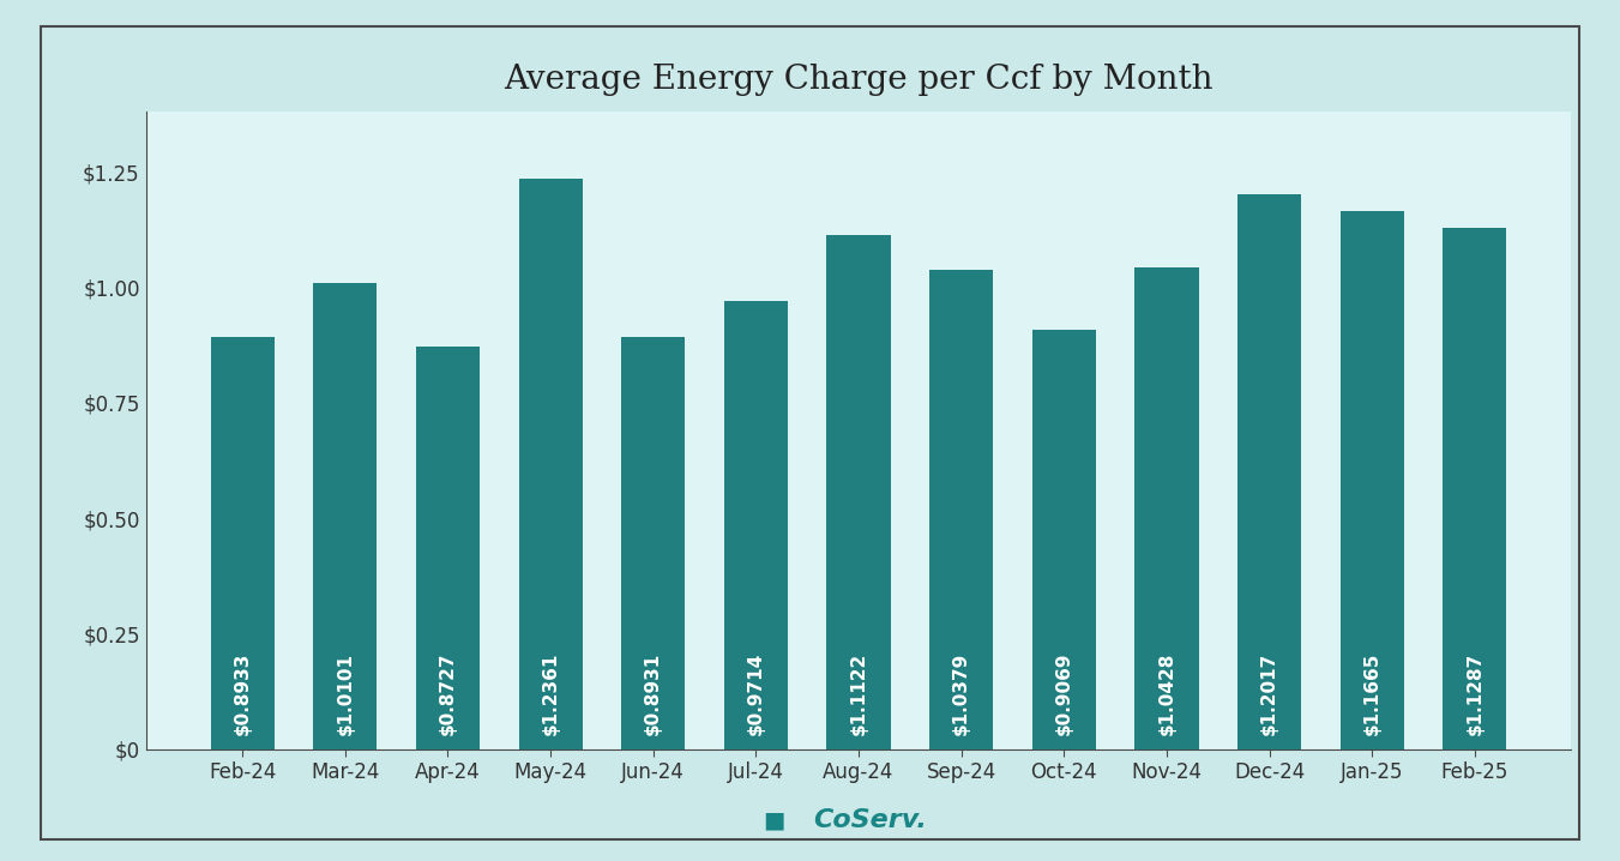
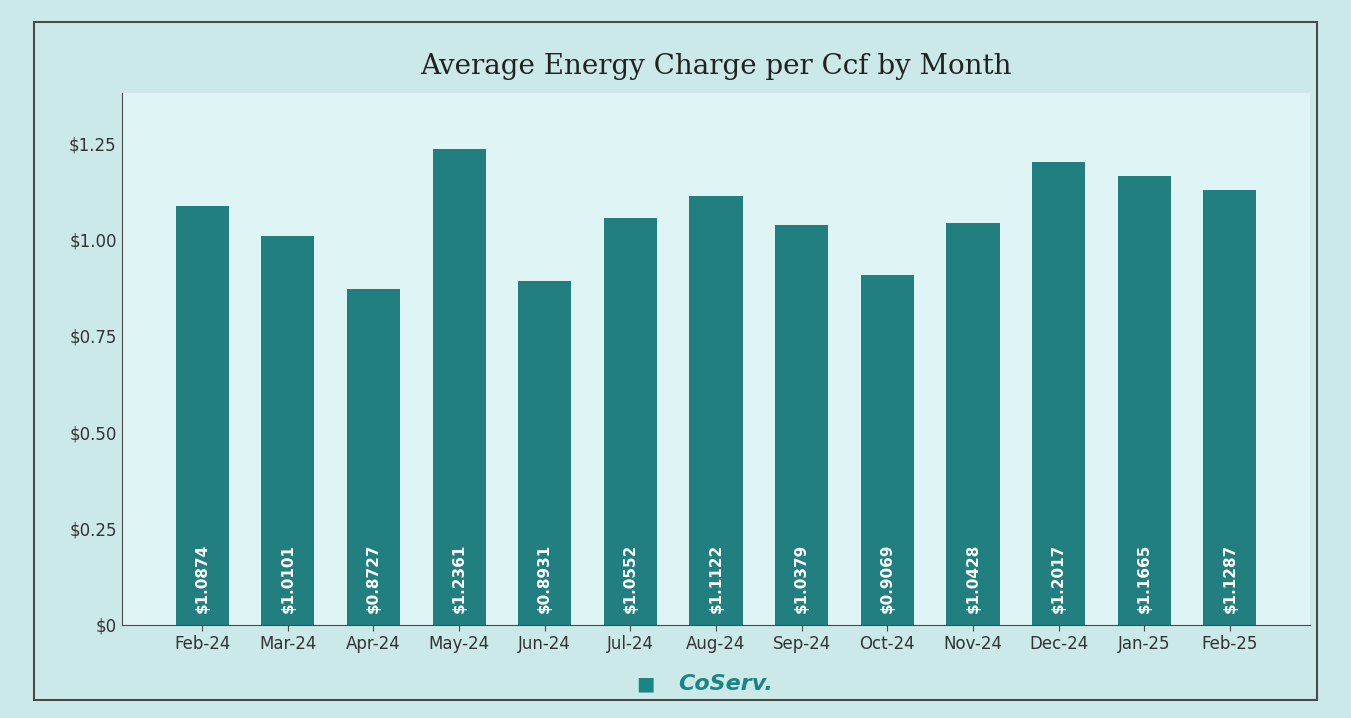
Feb-24: $0.8933 -> $1.0874
Jul-24: $0.9714 -> $1.0552
